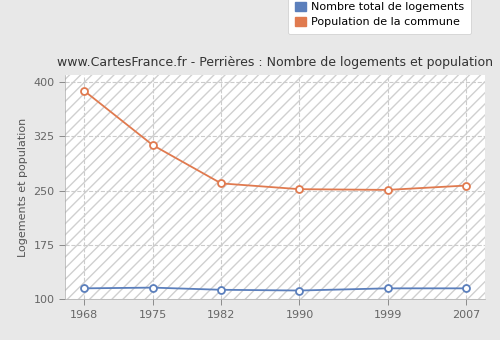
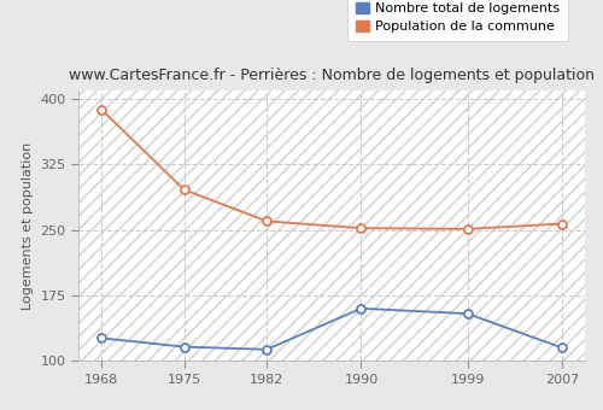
Nombre total de logements/1968: 115 -> 126
Population de la commune/1975: 313 -> 296
Nombre total de logements/1990: 112 -> 160
Nombre total de logements/1999: 115 -> 154
